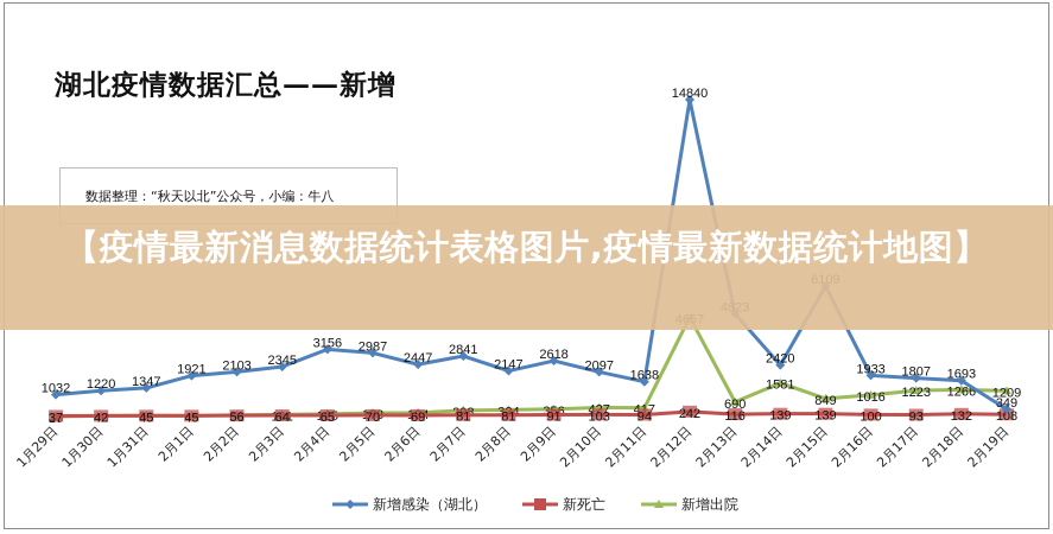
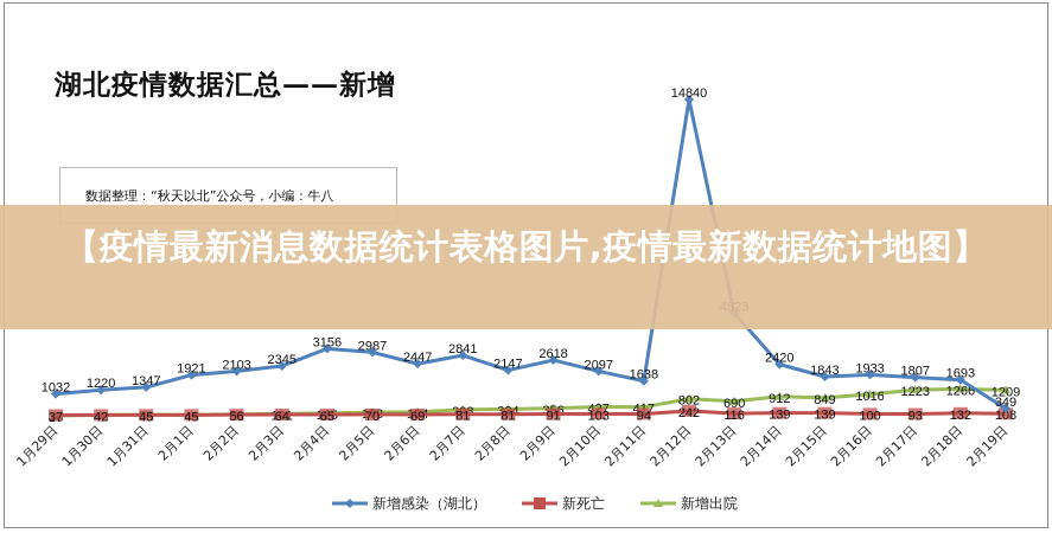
新增出院/2月12日: 4657 -> 802
新增出院/2月14日: 1581 -> 912
新增感染（湖北）/2月15日: 6109 -> 1843
